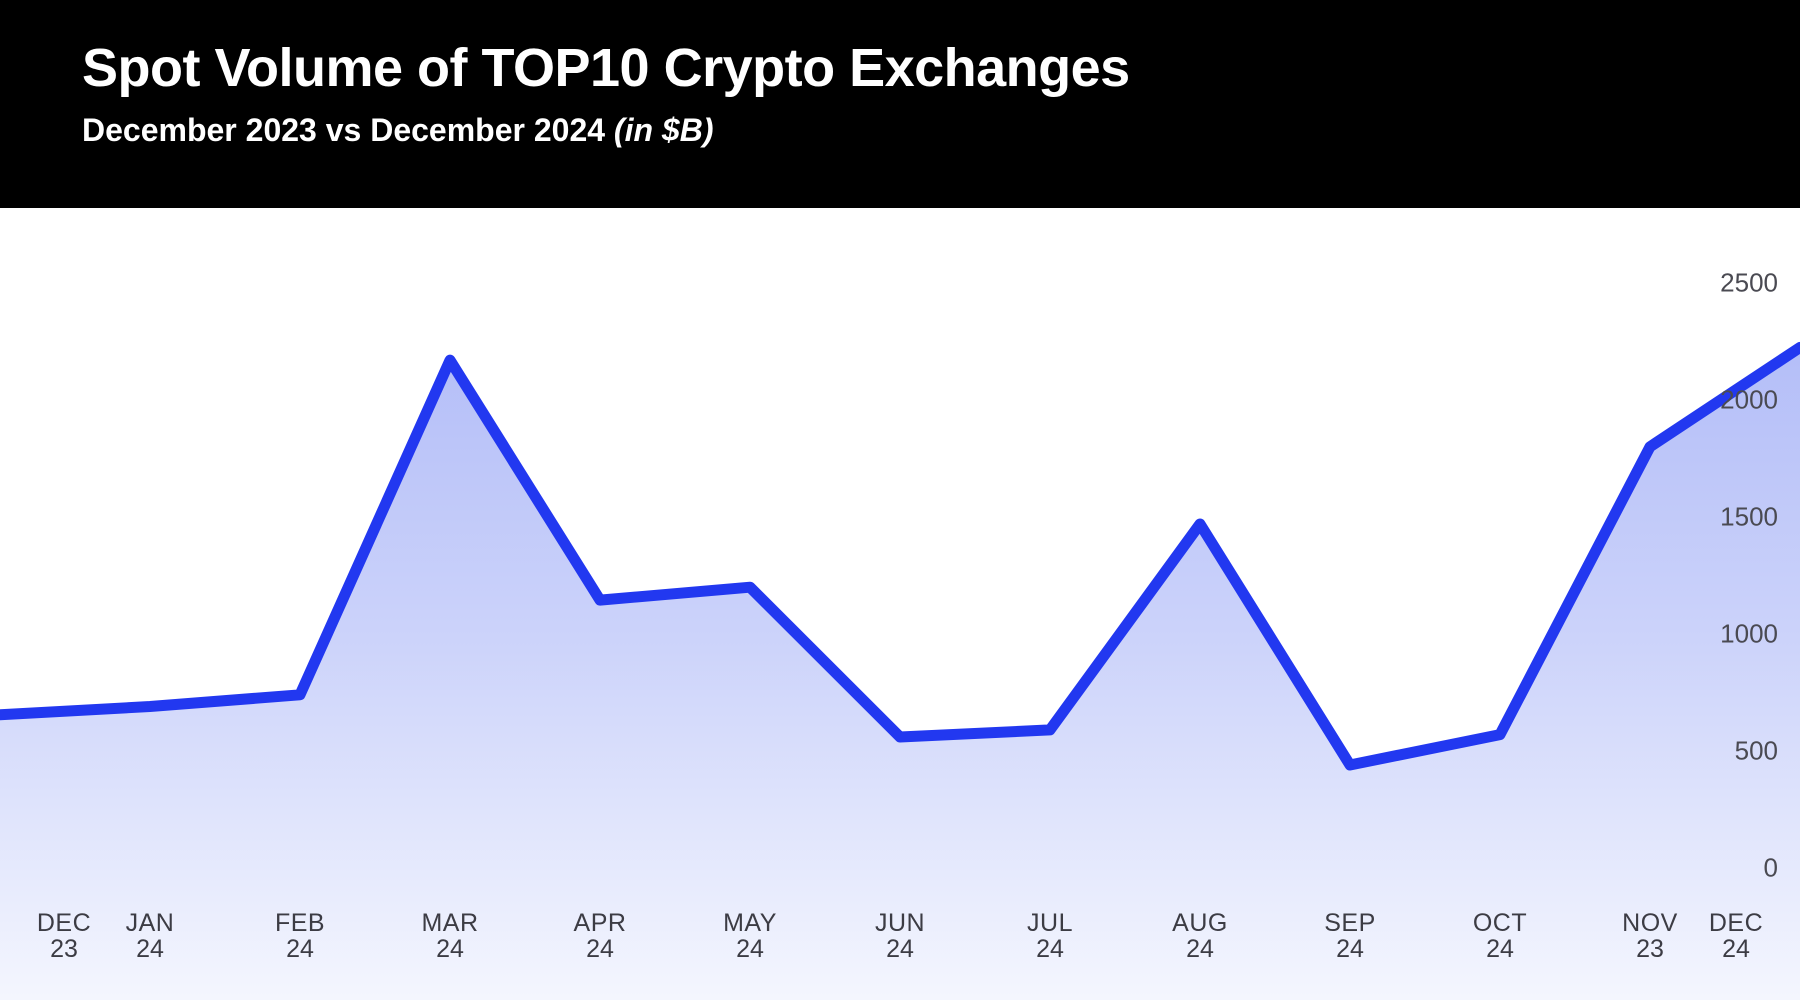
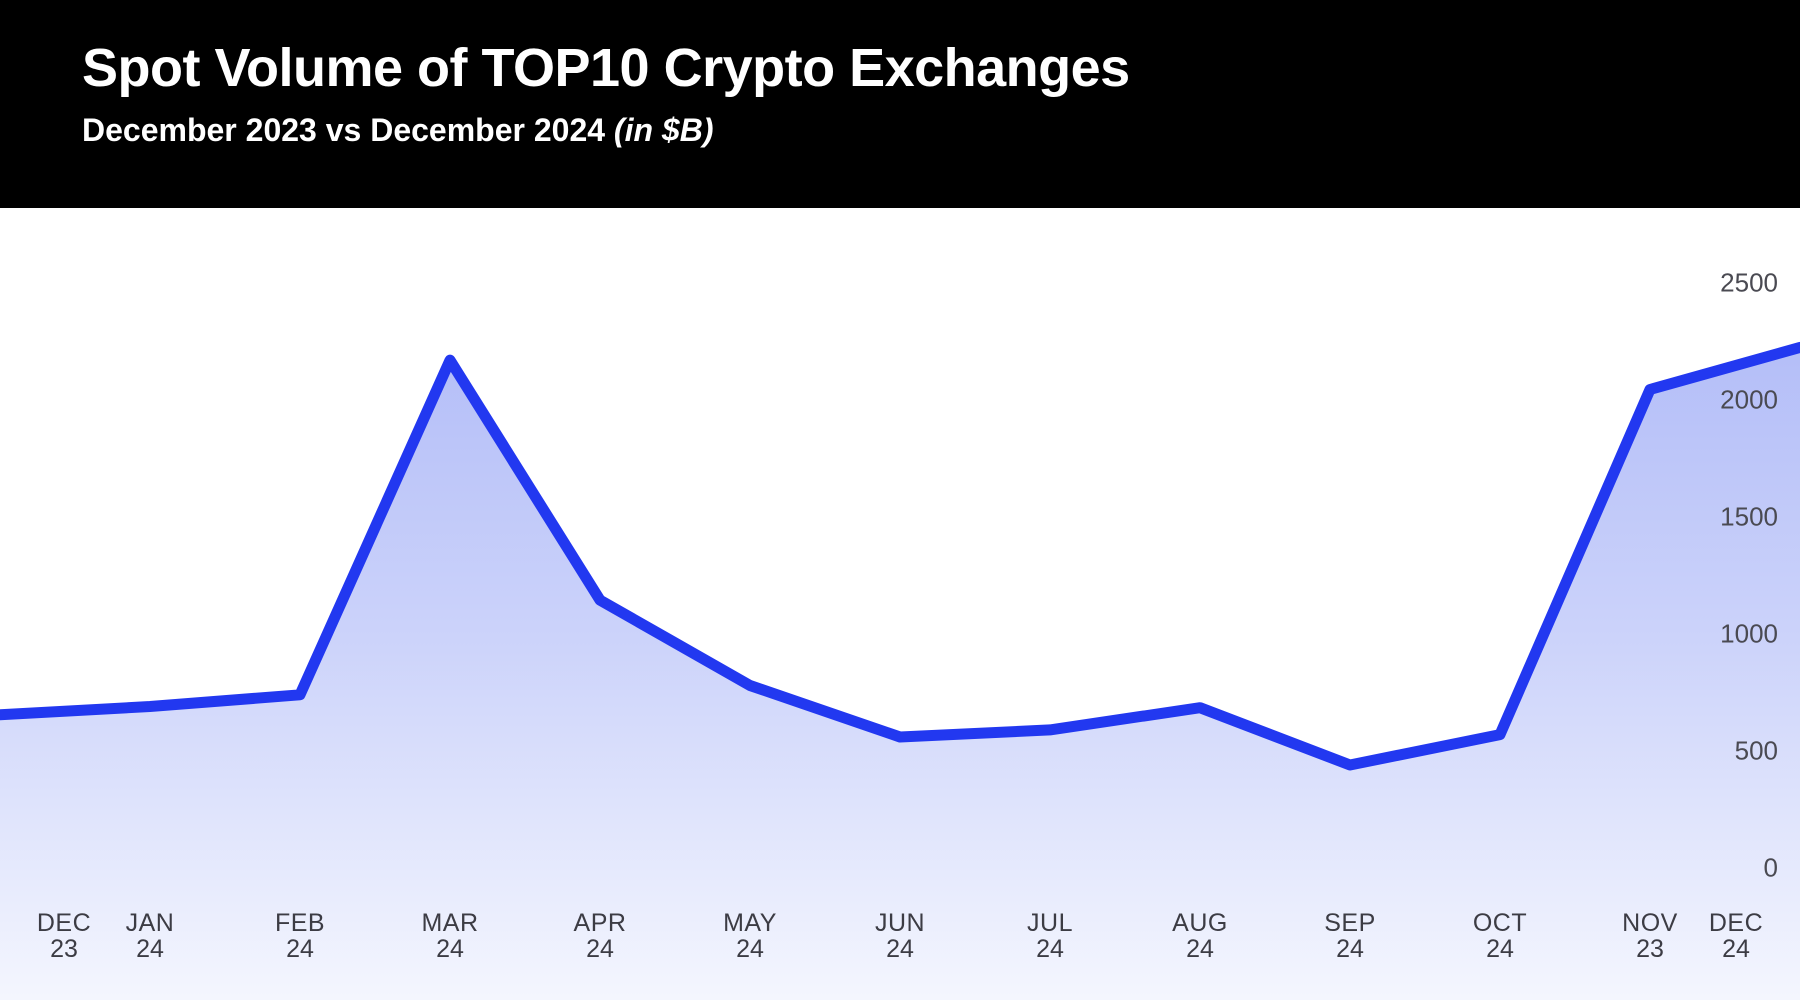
MAY 24: 1200 -> 780
AUG 24: 1470 -> 680
NOV 23: 1800 -> 2040
